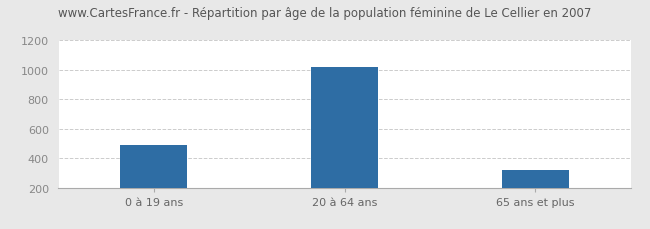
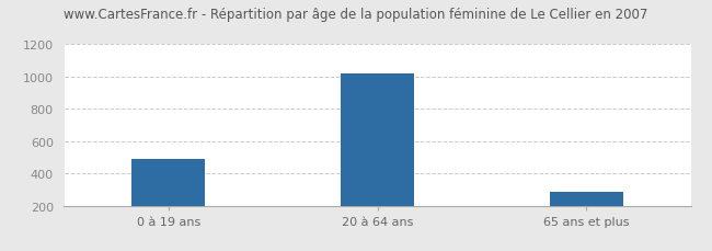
65 ans et plus: 320 -> 280
